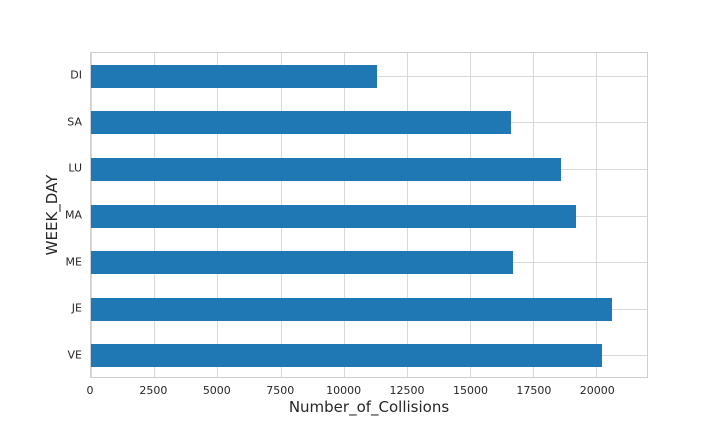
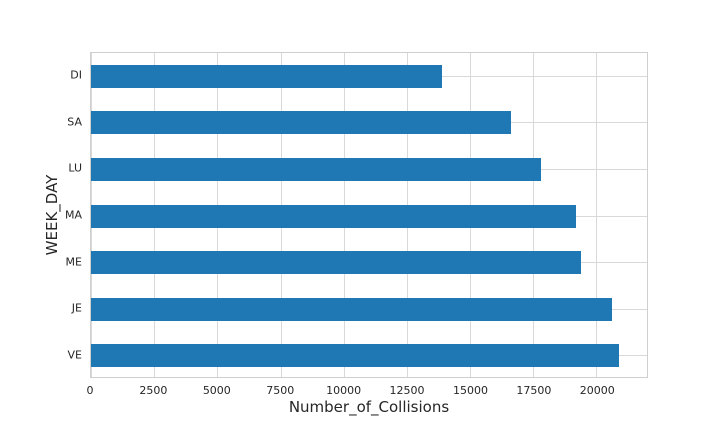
DI: 11300 -> 13900
LU: 18600 -> 17800
ME: 16700 -> 19400
VE: 20200 -> 20900
